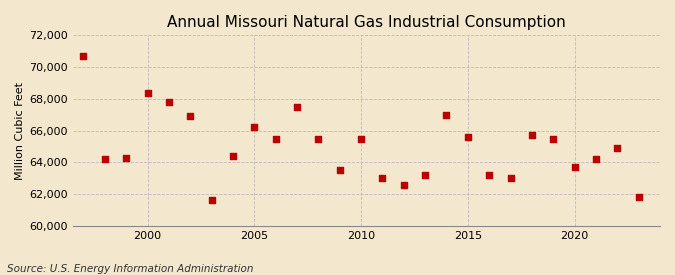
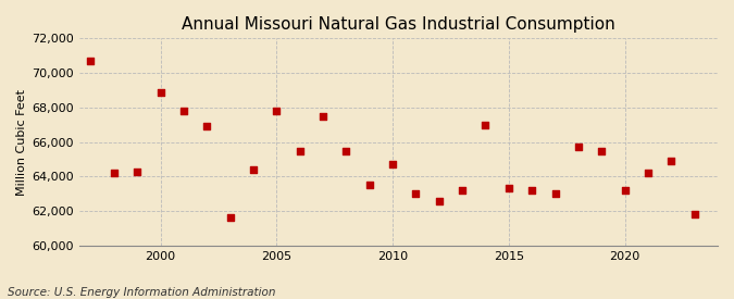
2000: 68,400 -> 68,900
2005: 66,200 -> 67,800
2010: 65,500 -> 64,700
2015: 65,600 -> 63,300
2020: 63,700 -> 63,200
